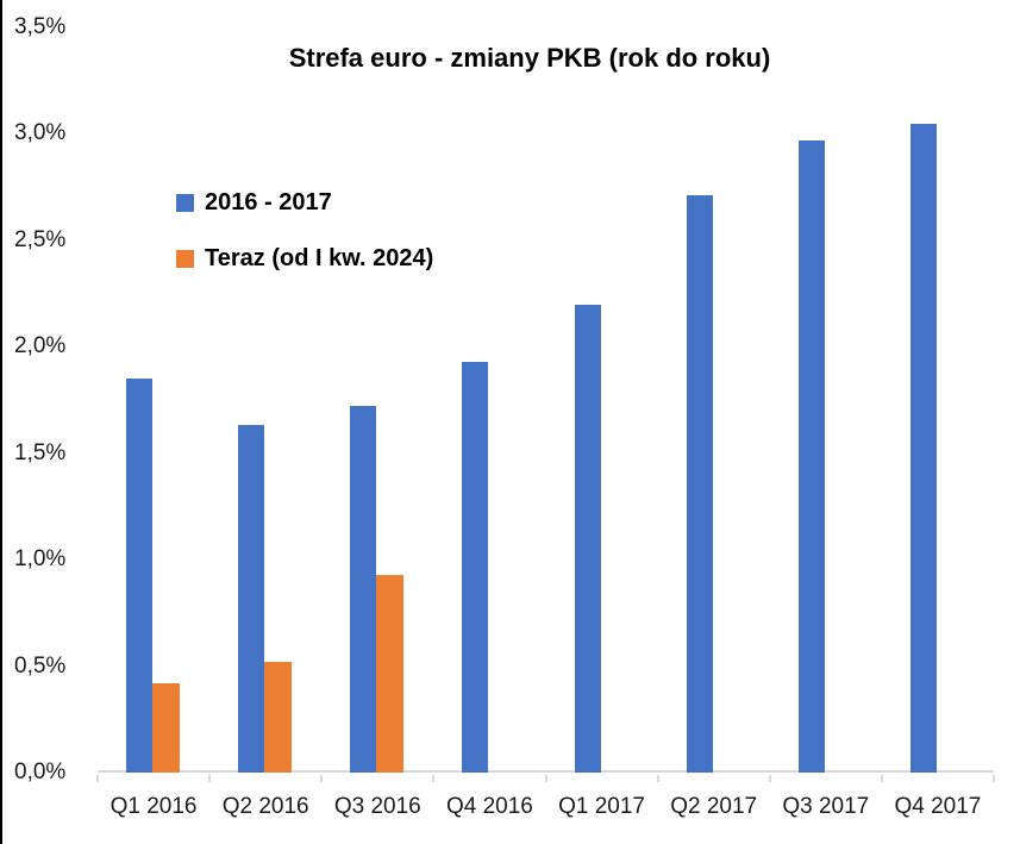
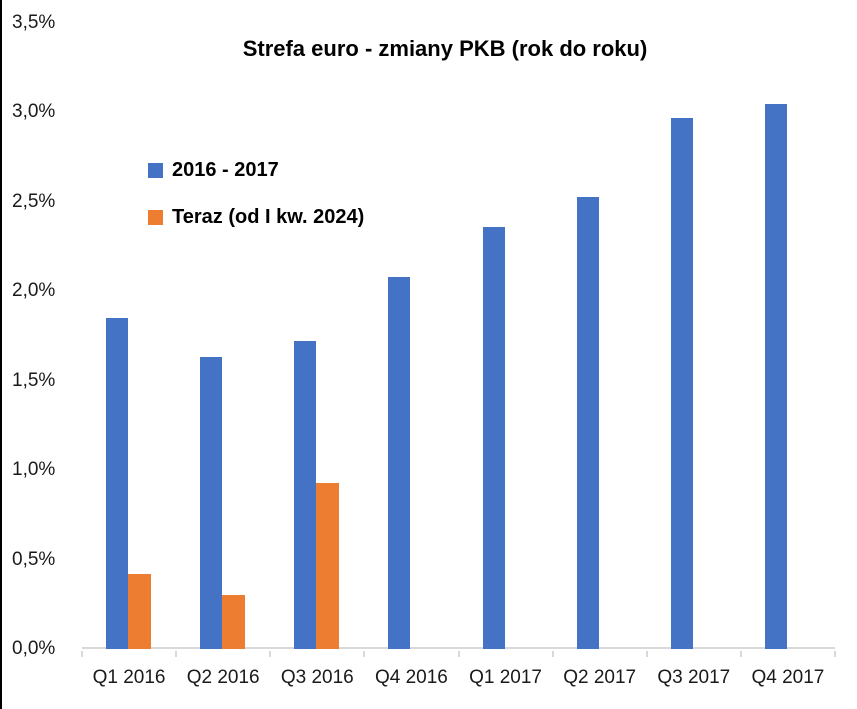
Teraz (od I kw. 2024)/Q2 2016: 0,52% -> 0,30%
2016 - 2017/Q4 2016: 1,93% -> 2,08%
2016 - 2017/Q1 2017: 2,20% -> 2,36%
2016 - 2017/Q2 2017: 2,71% -> 2,53%
